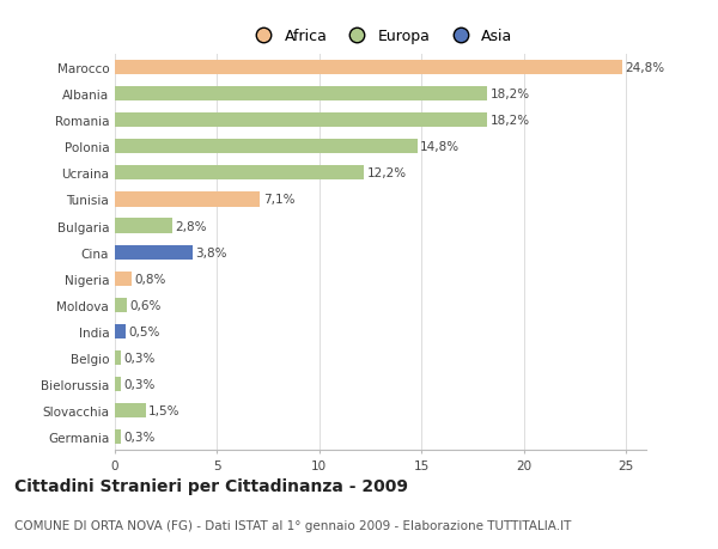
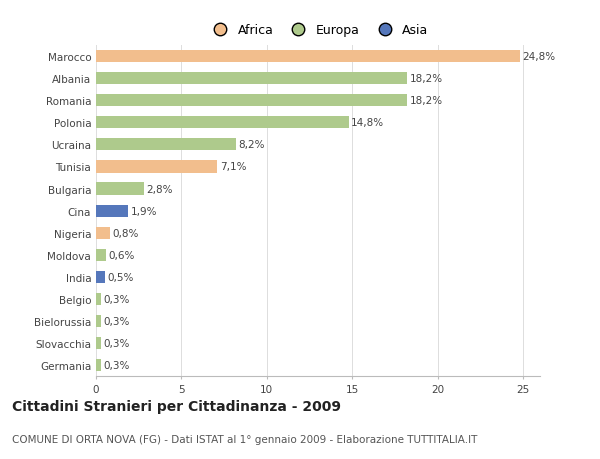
Ucraina: 12,2% -> 8,2%
Cina: 3,8% -> 1,9%
Slovacchia: 1,5% -> 0,3%
